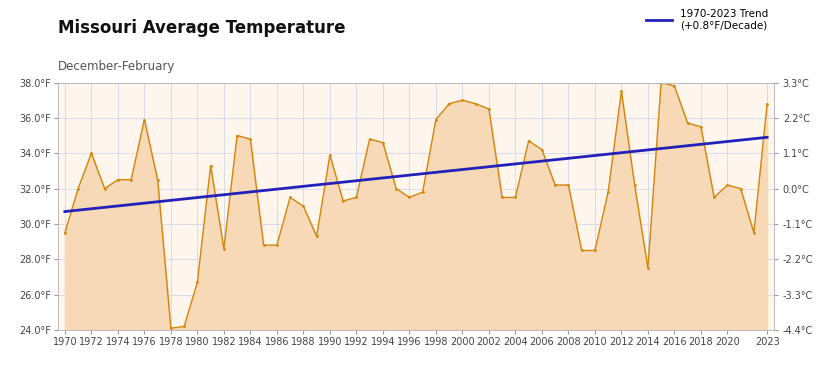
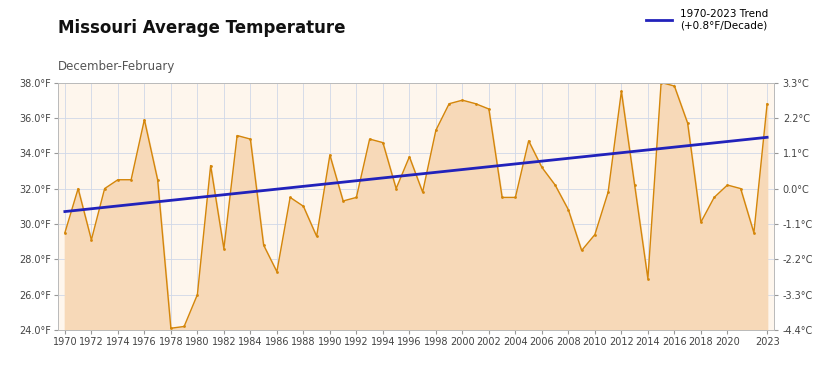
1972: 34.0°F -> 29.1°F
1980: 26.7°F -> 26.0°F
1986: 28.8°F -> 27.3°F
1996: 31.5°F -> 33.8°F
1998: 35.9°F -> 35.3°F
2006: 34.2°F -> 33.2°F
2008: 32.2°F -> 30.8°F
2010: 28.5°F -> 29.4°F
2014: 27.5°F -> 26.9°F
2018: 35.5°F -> 30.1°F
